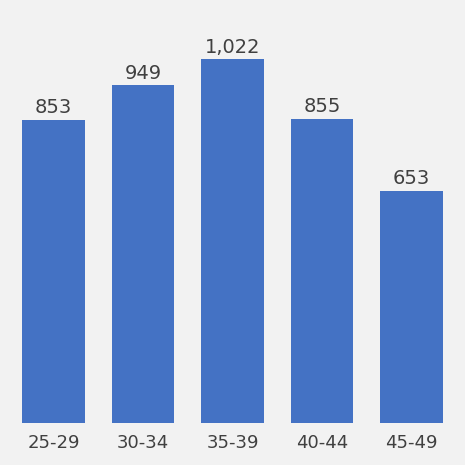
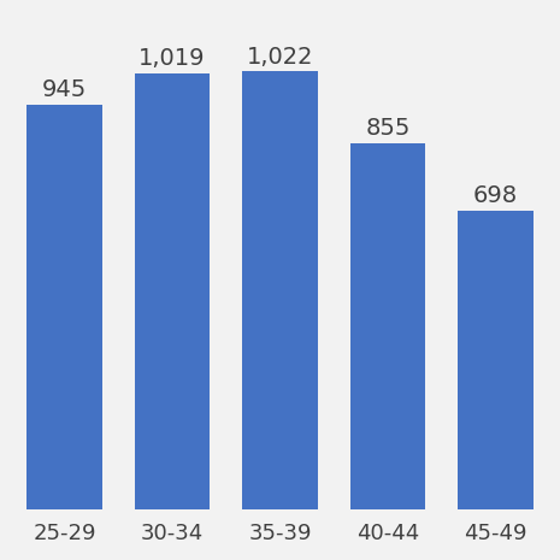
25-29: 853 -> 945
30-34: 949 -> 1,019
45-49: 653 -> 698
